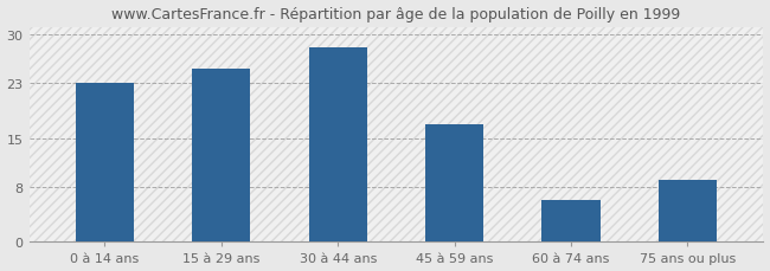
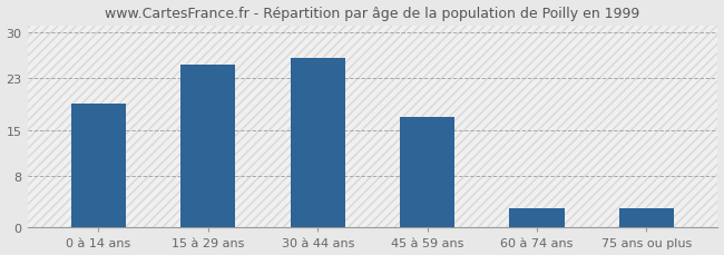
0 à 14 ans: 23 -> 19
30 à 44 ans: 28 -> 26
60 à 74 ans: 6 -> 3
75 ans ou plus: 9 -> 3
